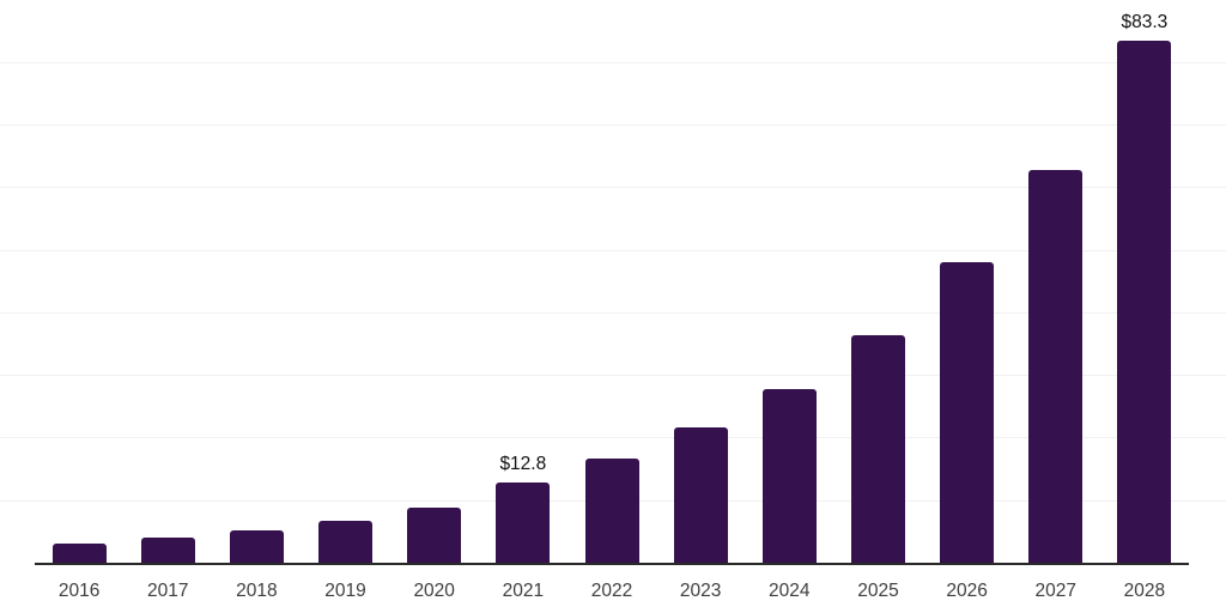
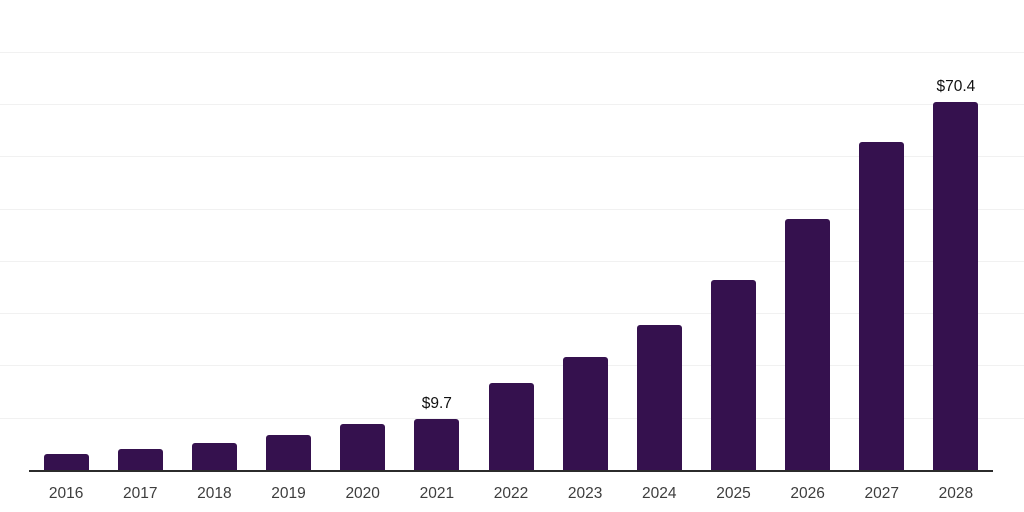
2021: $12.8 -> $9.7
2028: $83.3 -> $70.4
